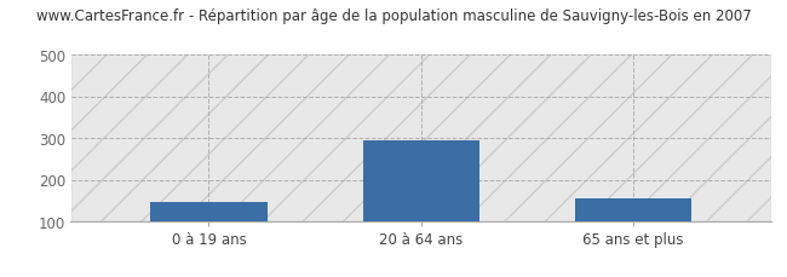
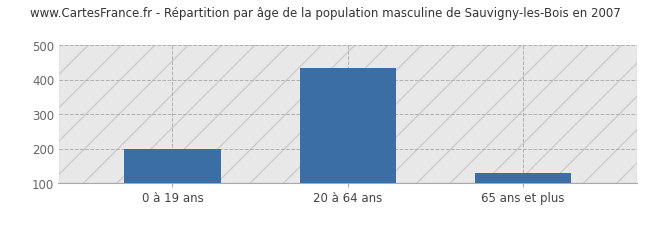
0 à 19 ans: 145 -> 200
20 à 64 ans: 295 -> 432
65 ans et plus: 155 -> 128
